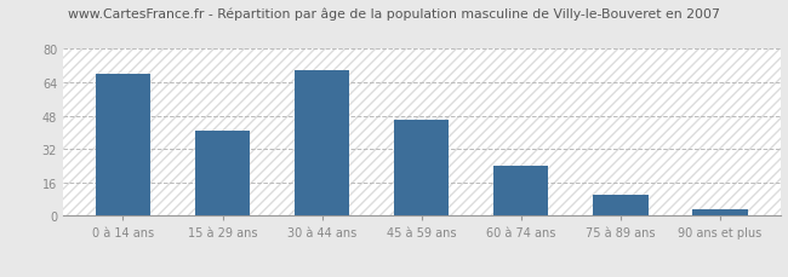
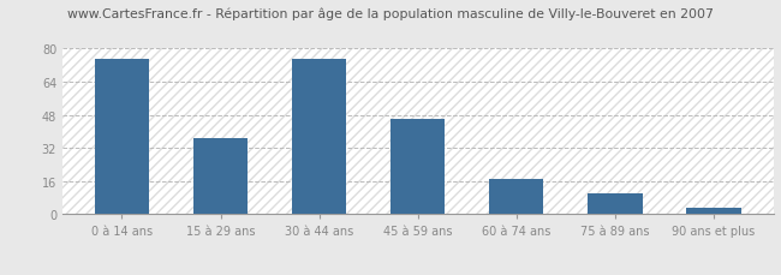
0 à 14 ans: 68 -> 75
15 à 29 ans: 41 -> 37
30 à 44 ans: 70 -> 75
60 à 74 ans: 24 -> 17
